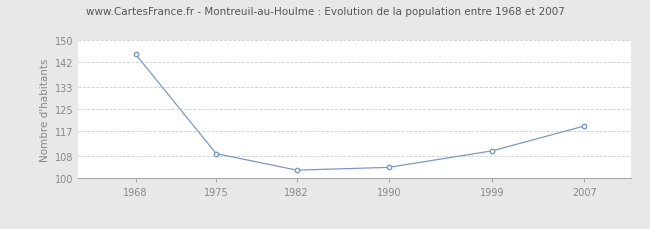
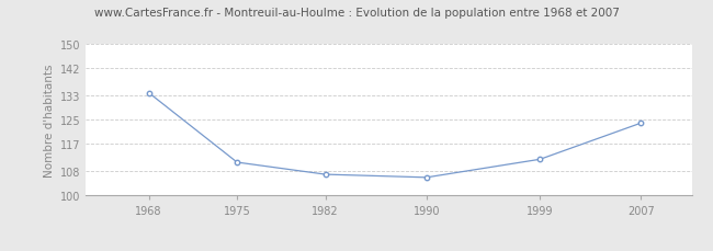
1968: 145 -> 134
1975: 109 -> 111
1982: 103 -> 107
1990: 104 -> 106
1999: 110 -> 112
2007: 119 -> 124
